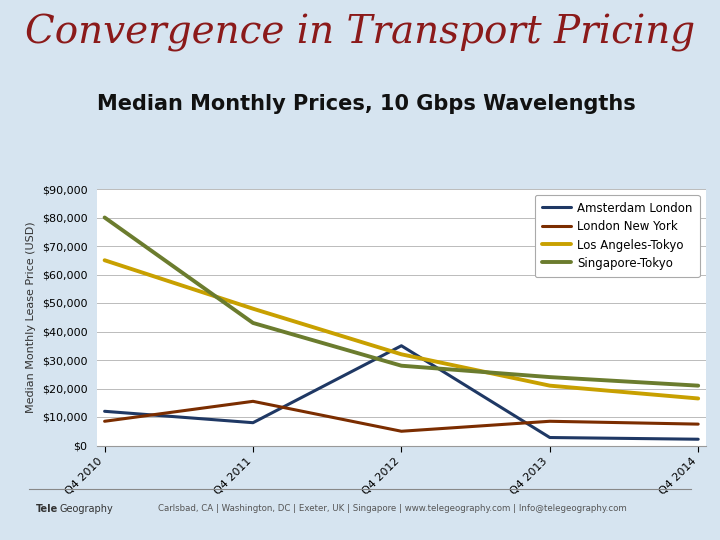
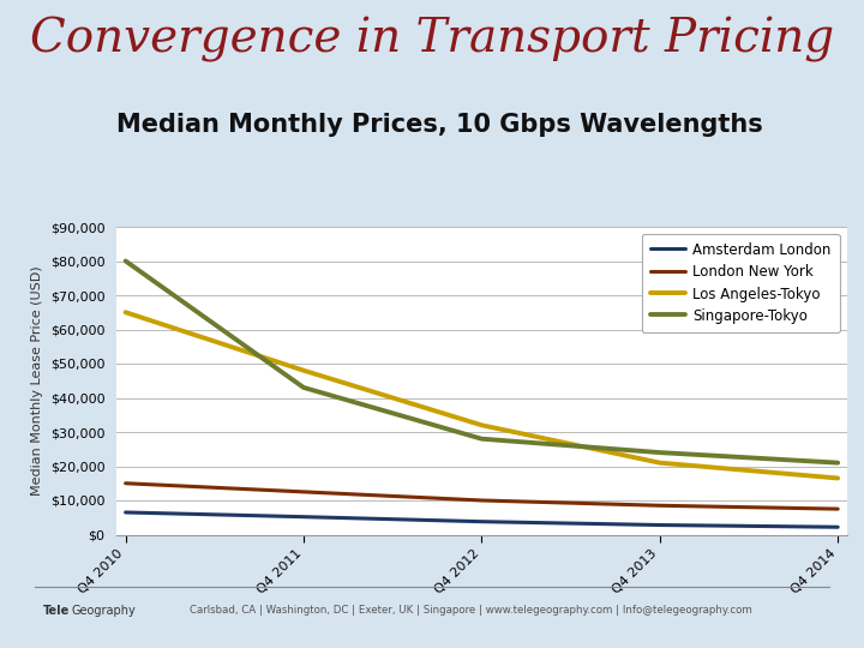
Amsterdam London/Q4 2010: $12,000 -> $6,500
London New York/Q4 2010: $8,500 -> $15,000
Amsterdam London/Q4 2011: $8,000 -> $5,200
London New York/Q4 2011: $15,500 -> $12,500
Amsterdam London/Q4 2012: $35,000 -> $3,800
London New York/Q4 2012: $5,000 -> $10,000
